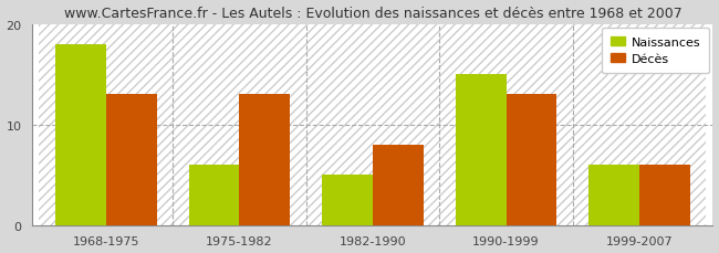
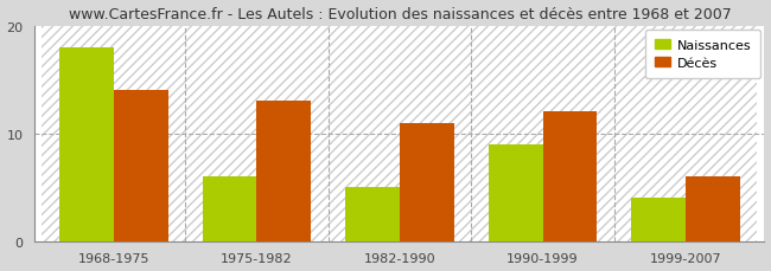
Décès/1968-1975: 13 -> 14
Décès/1982-1990: 8 -> 11
Naissances/1990-1999: 15 -> 9
Décès/1990-1999: 13 -> 12
Naissances/1999-2007: 6 -> 4
